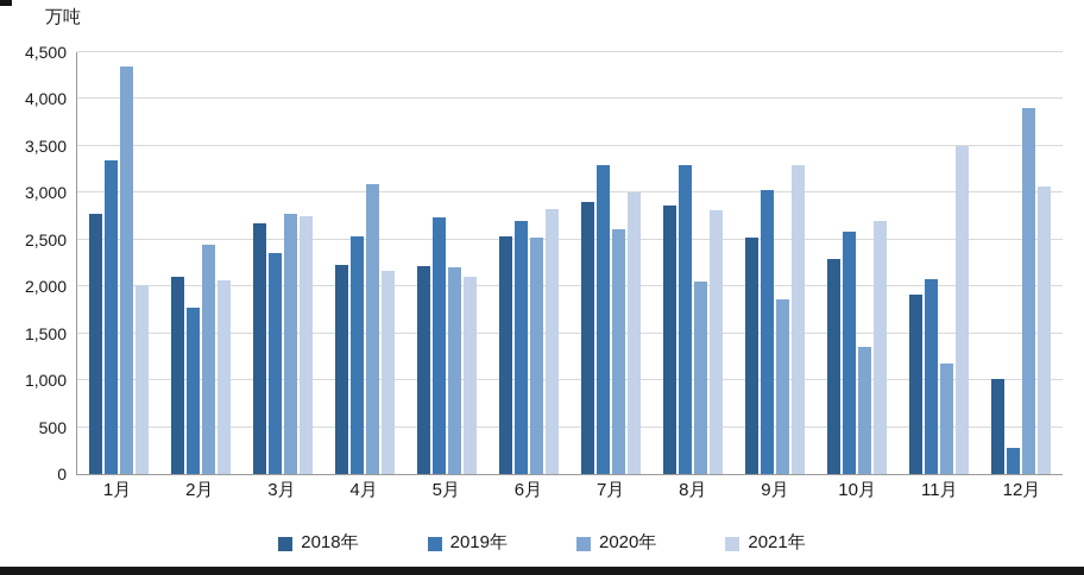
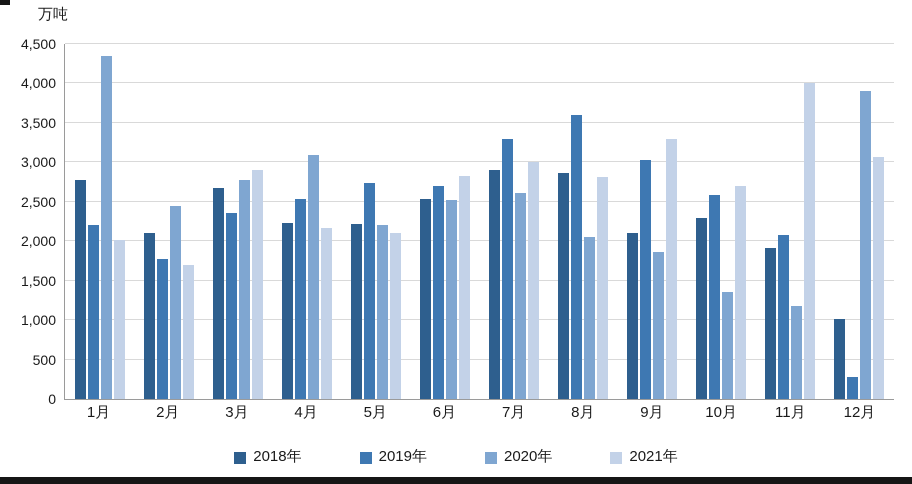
2019年/1月: 3400 -> 2200
2021年/2月: 2100 -> 1700
2021年/3月: 2800 -> 2900
2019年/8月: 3300 -> 3600
2018年/9月: 2500 -> 2100
2021年/11月: 3500 -> 4000
